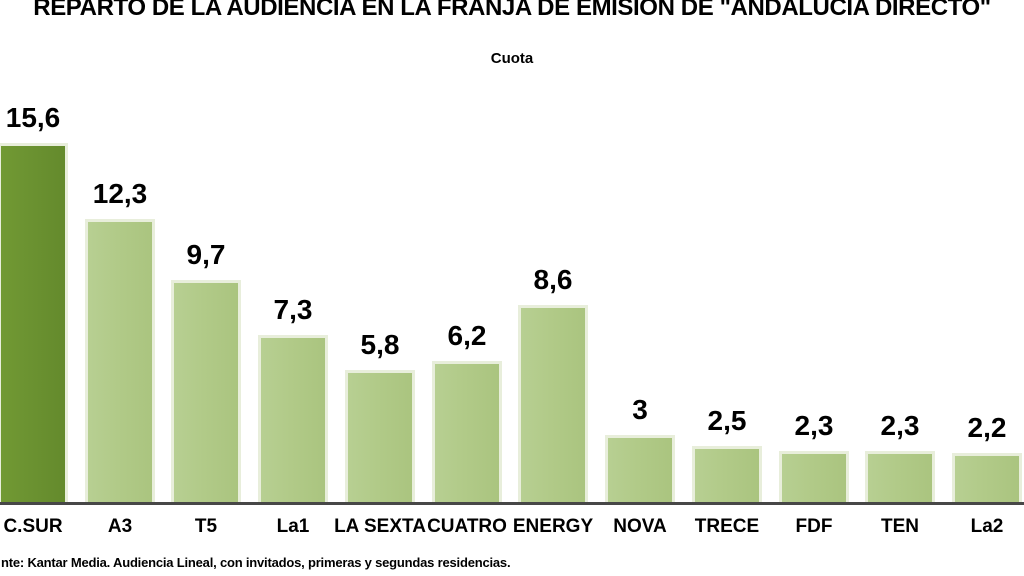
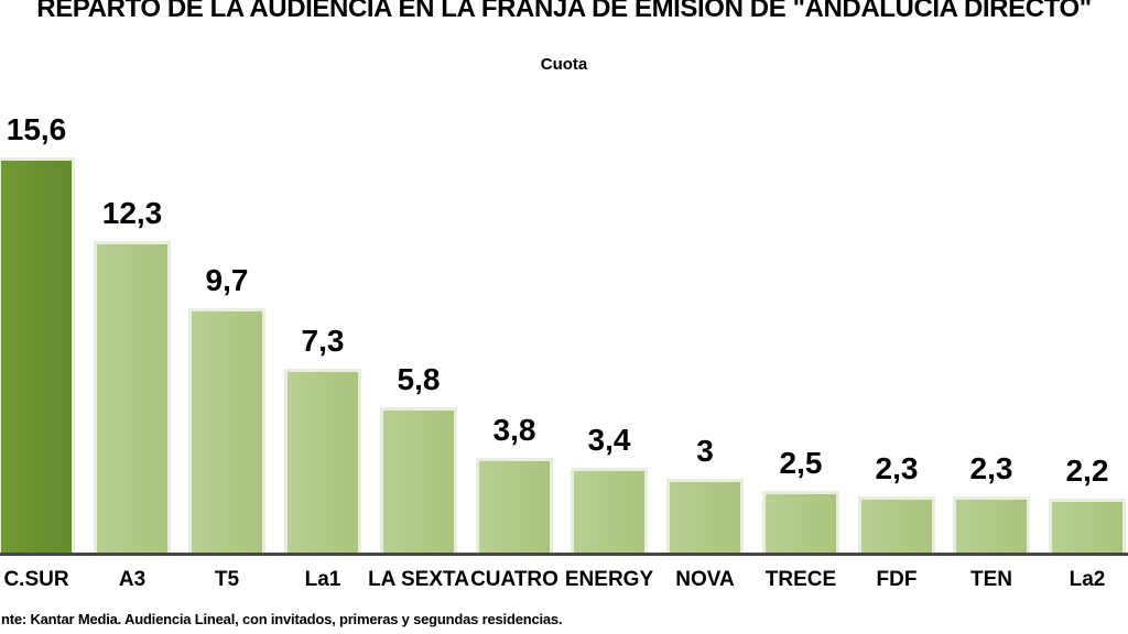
CUATRO: 6,2 -> 3,8
ENERGY: 8,6 -> 3,4
